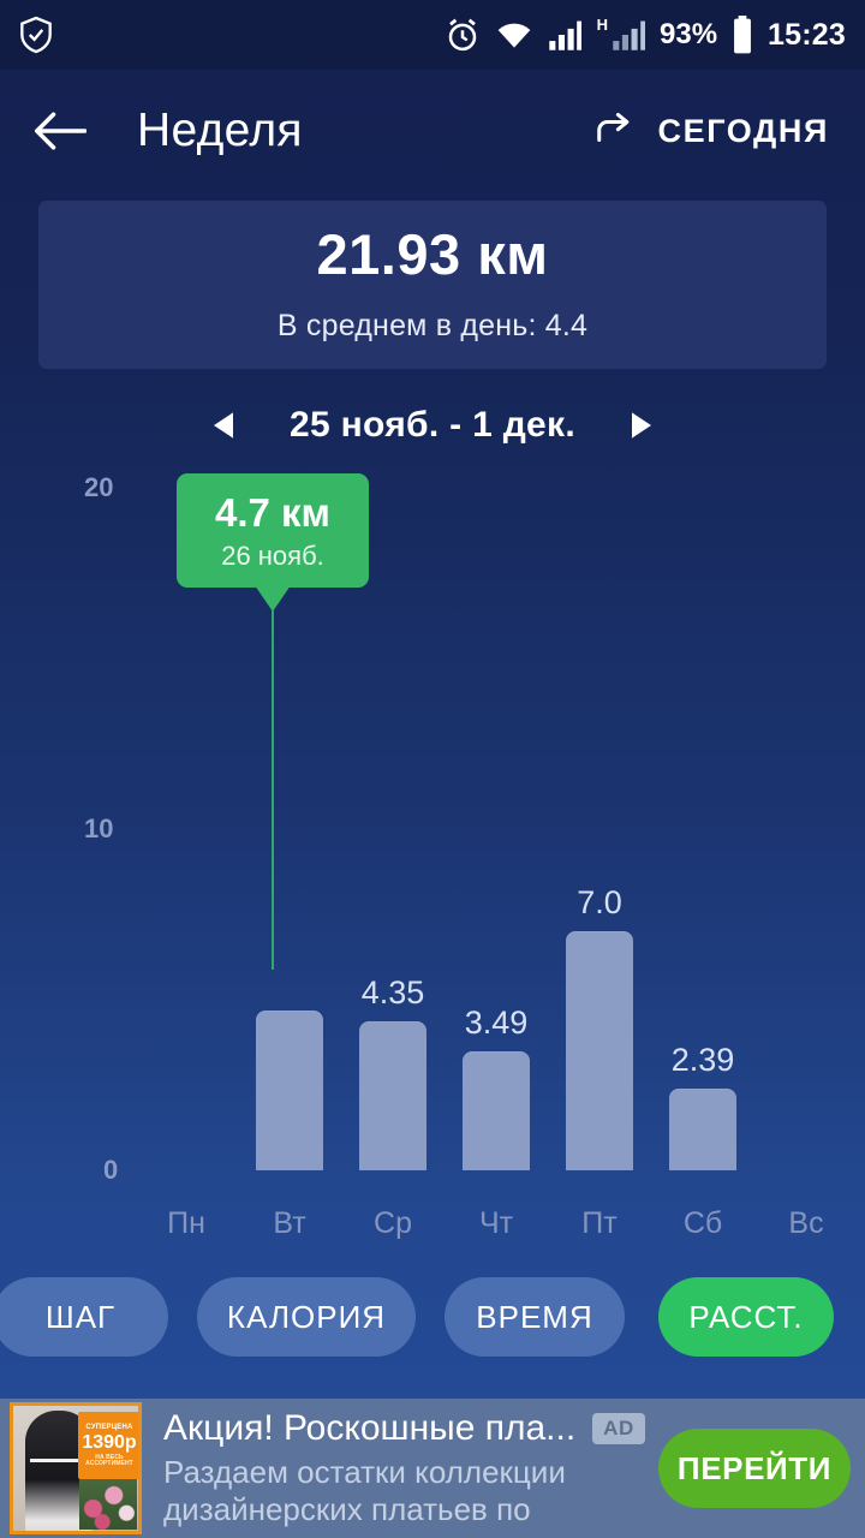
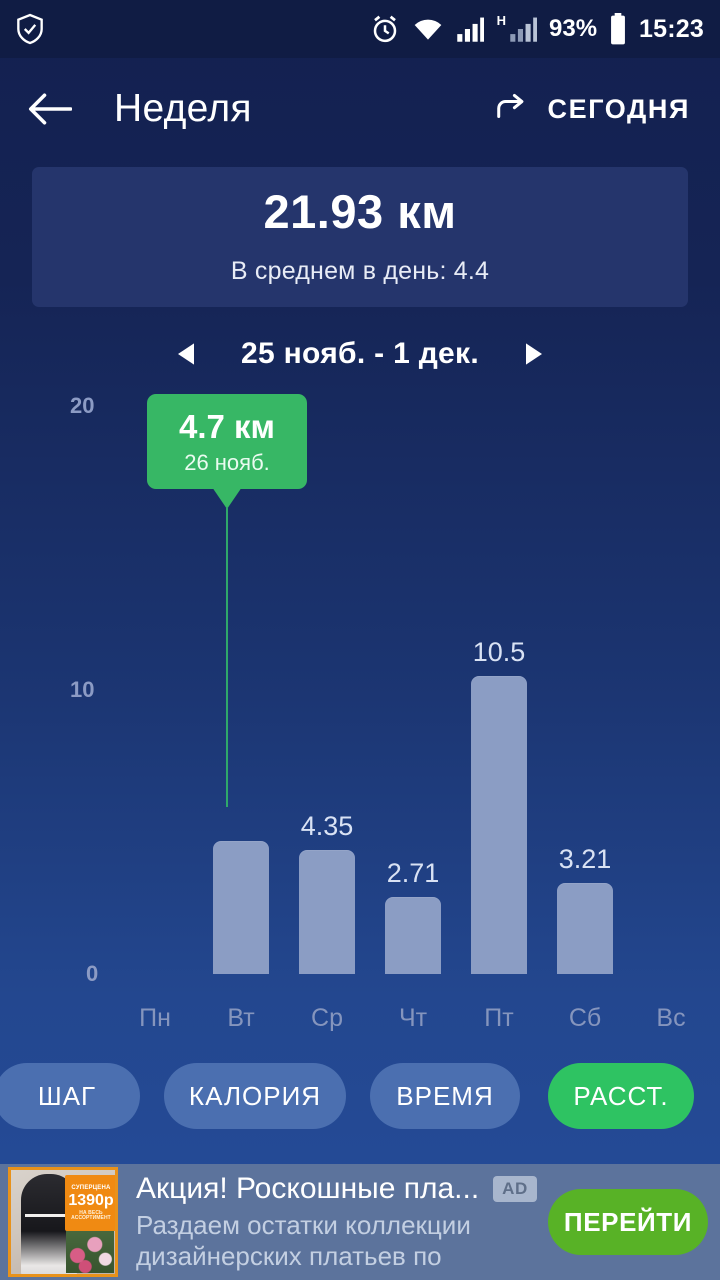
Чт: 3.49 -> 2.71
Пт: 7.0 -> 10.5
Сб: 2.39 -> 3.21
